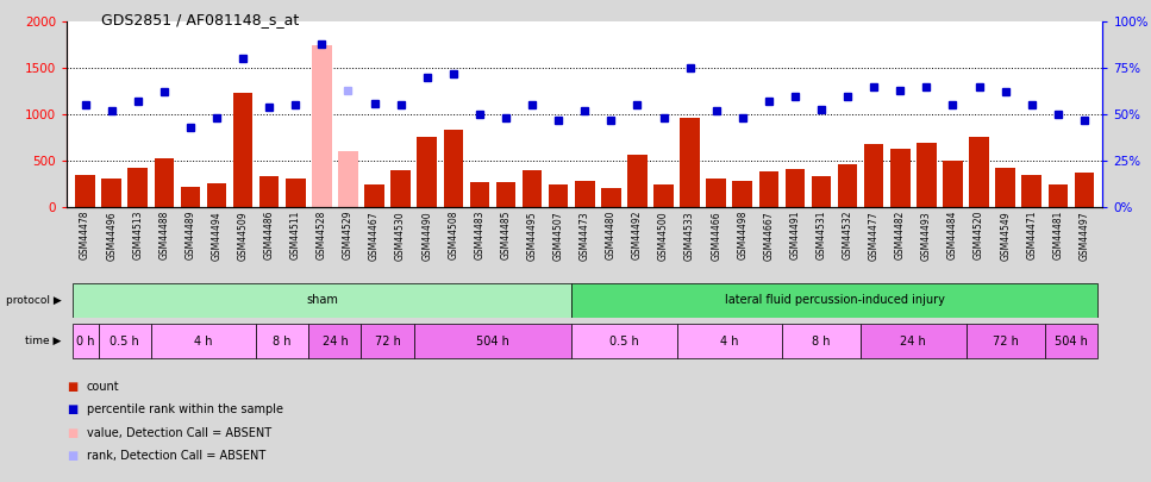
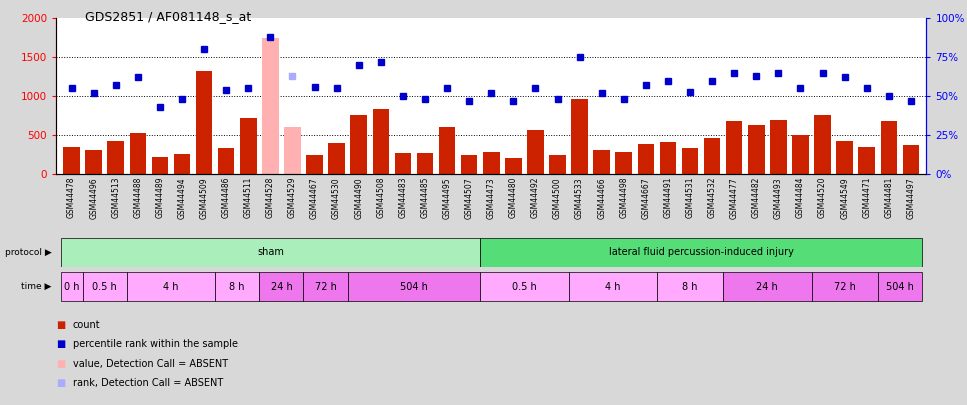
GSM44509: 1230 -> 1320
GSM44511: 310 -> 720
GSM44495: 400 -> 600
GSM44481: 250 -> 680
